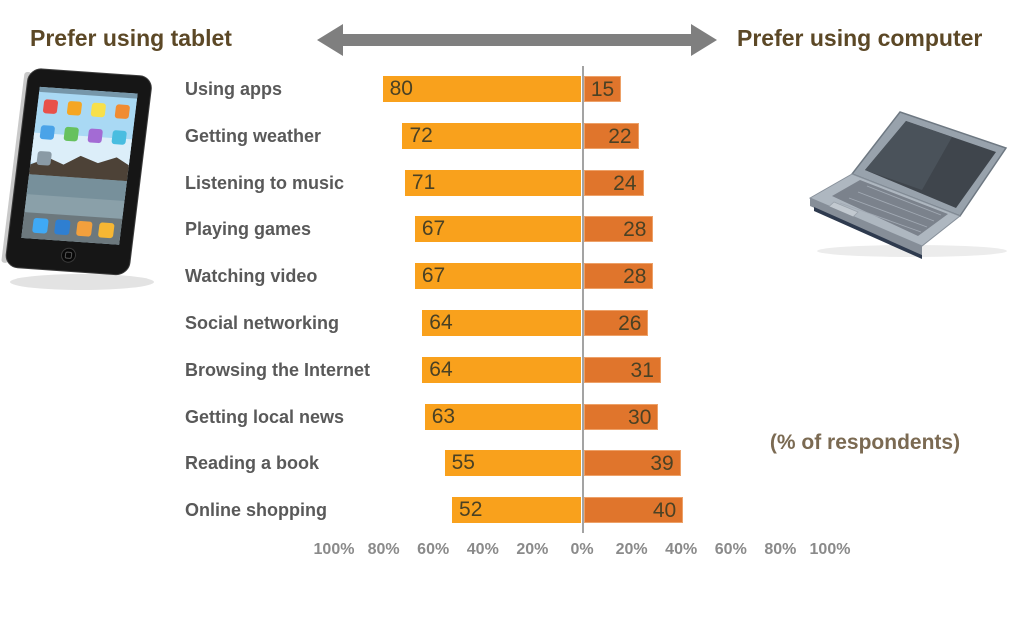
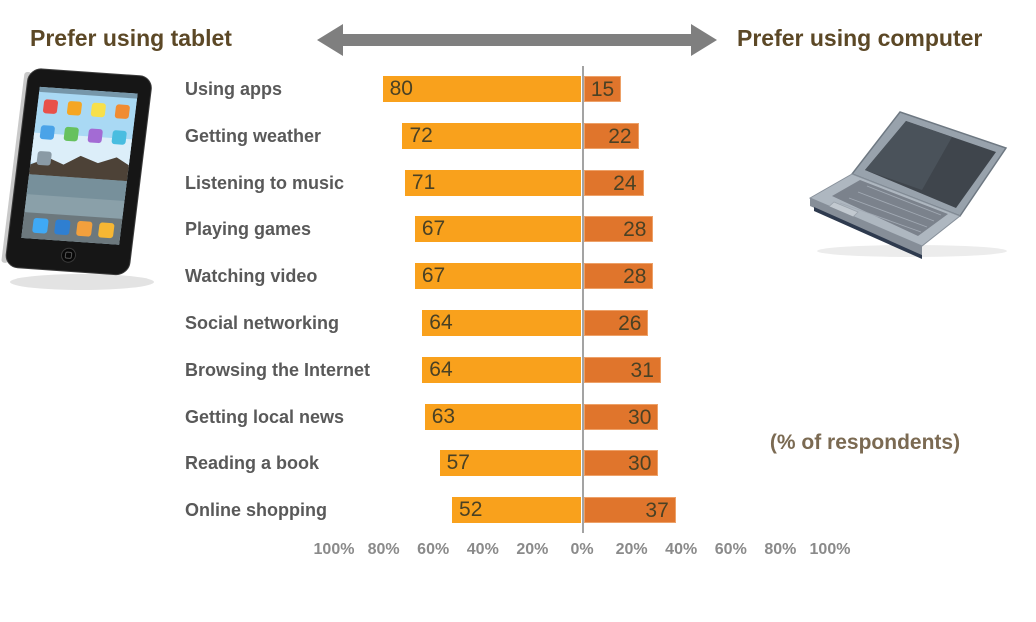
Prefer using tablet/Reading a book: 55 -> 57
Prefer using computer/Reading a book: 39 -> 30
Prefer using computer/Online shopping: 40 -> 37
